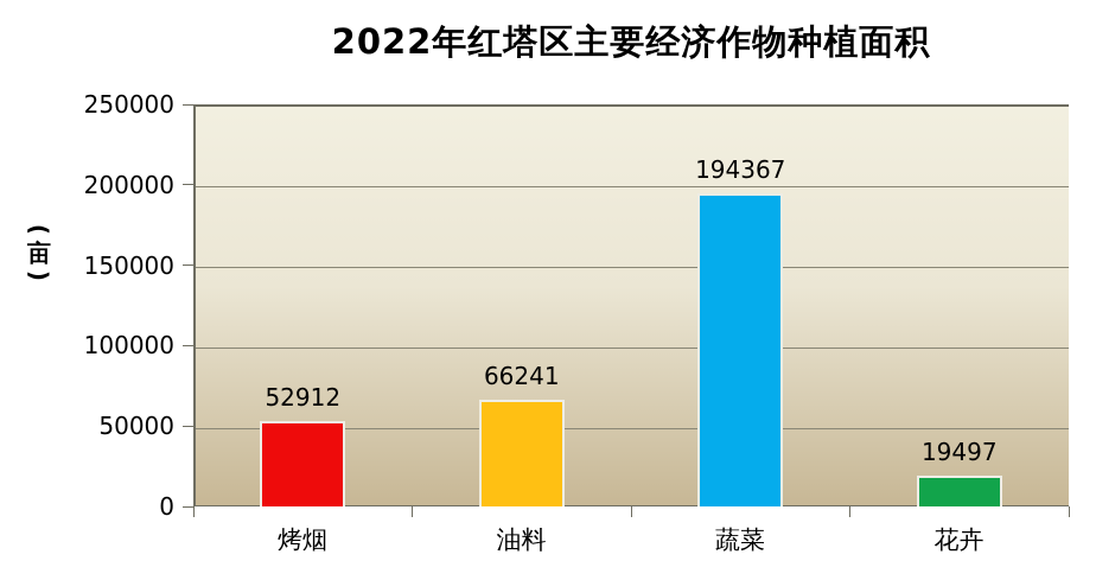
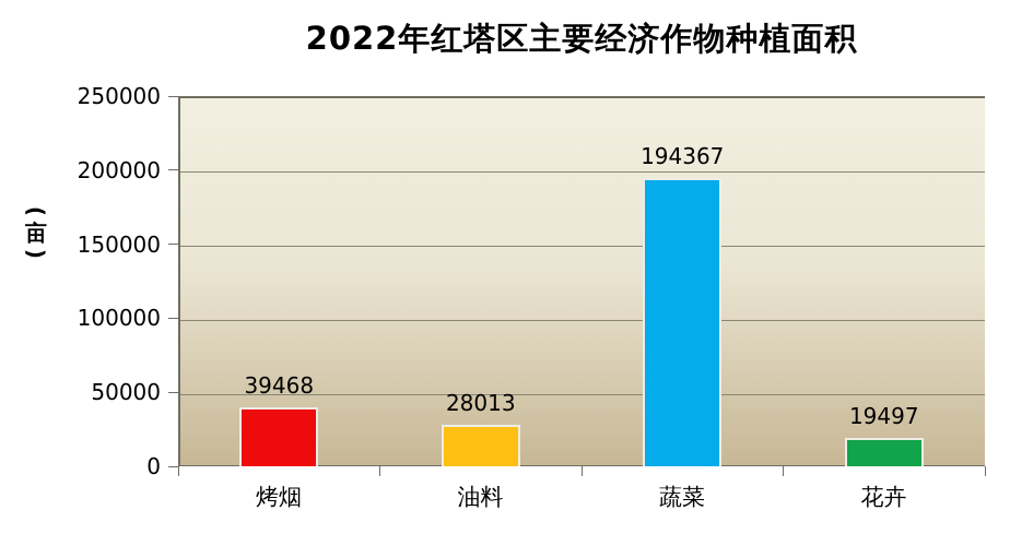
烤烟: 52912 -> 39468
油料: 66241 -> 28013
